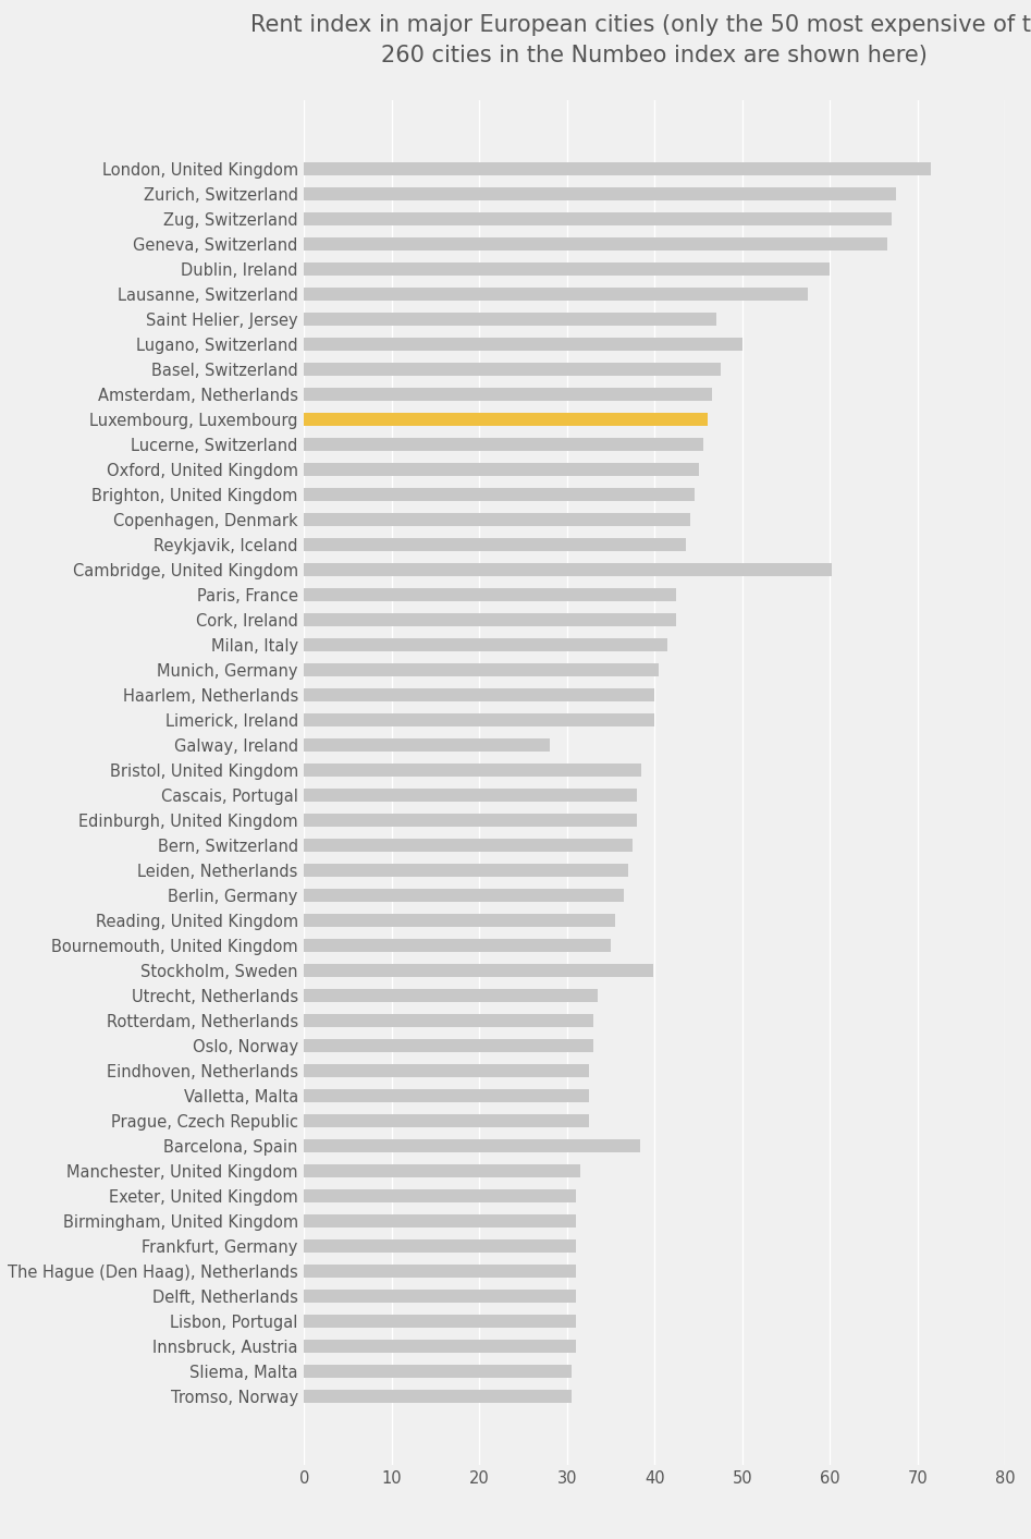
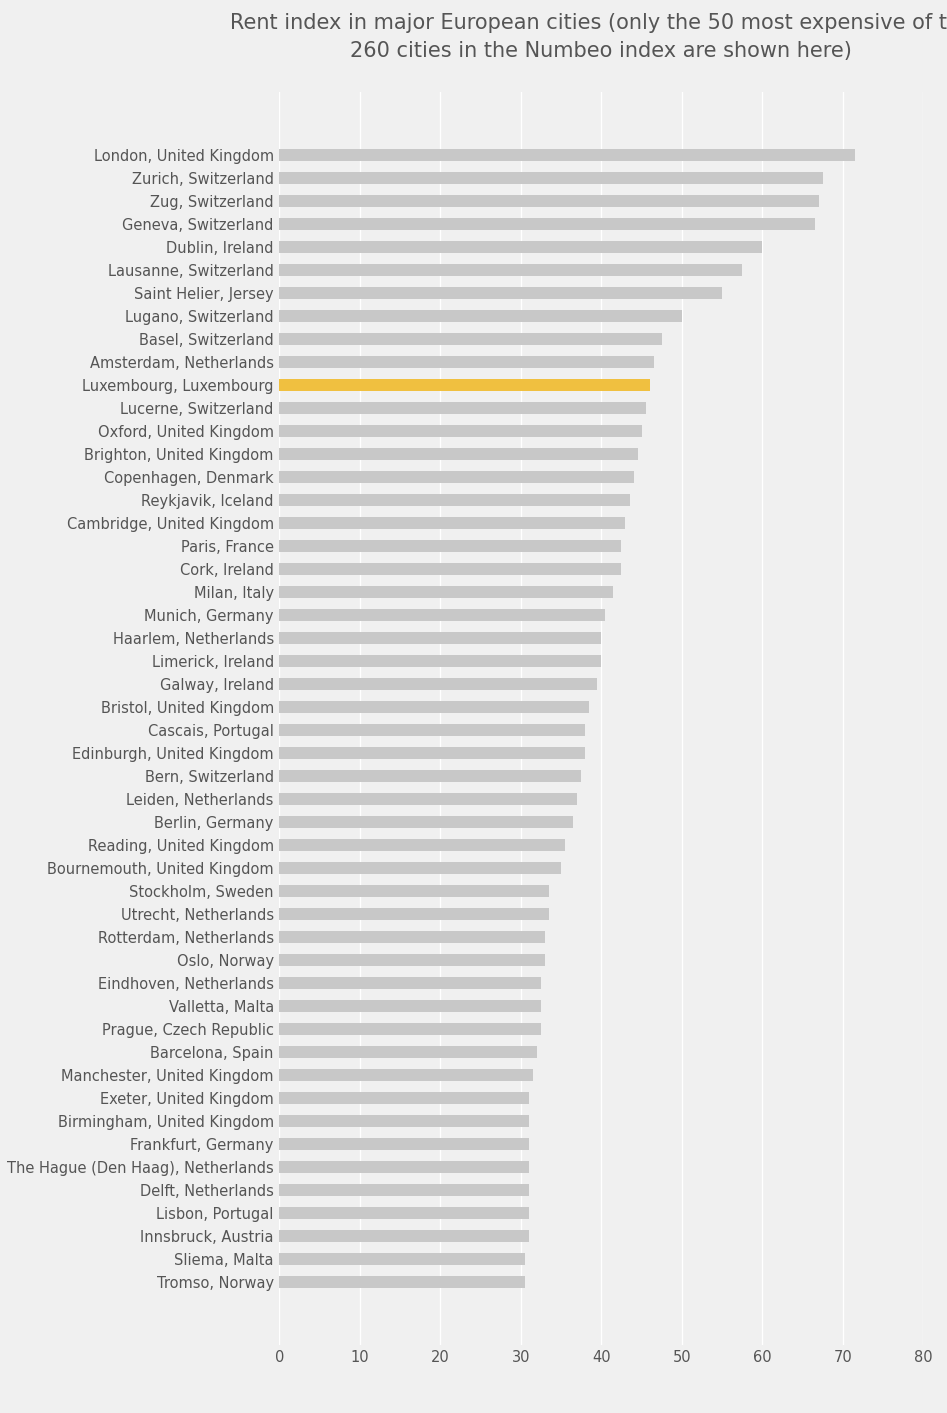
Saint Helier, Jersey: 47.0 -> 55.0
Cambridge, United Kingdom: 60.2 -> 43.0
Galway, Ireland: 28.0 -> 39.5
Stockholm, Sweden: 39.8 -> 33.5
Barcelona, Spain: 38.4 -> 32.0
